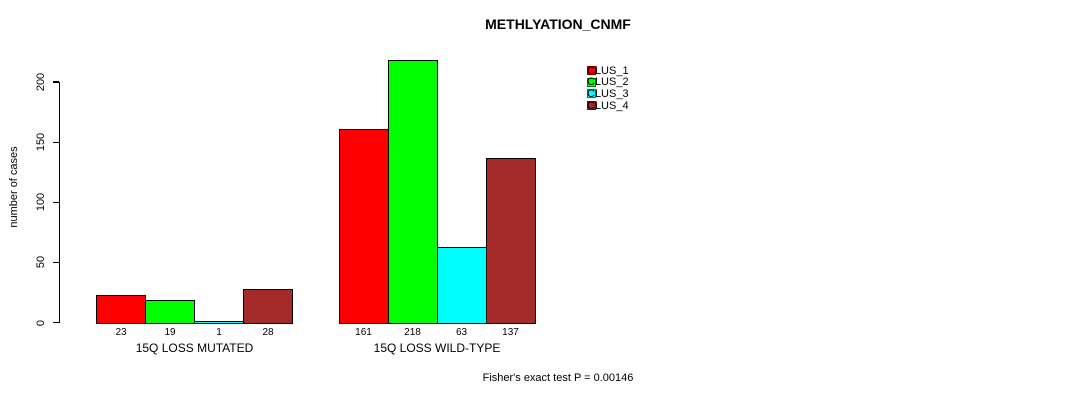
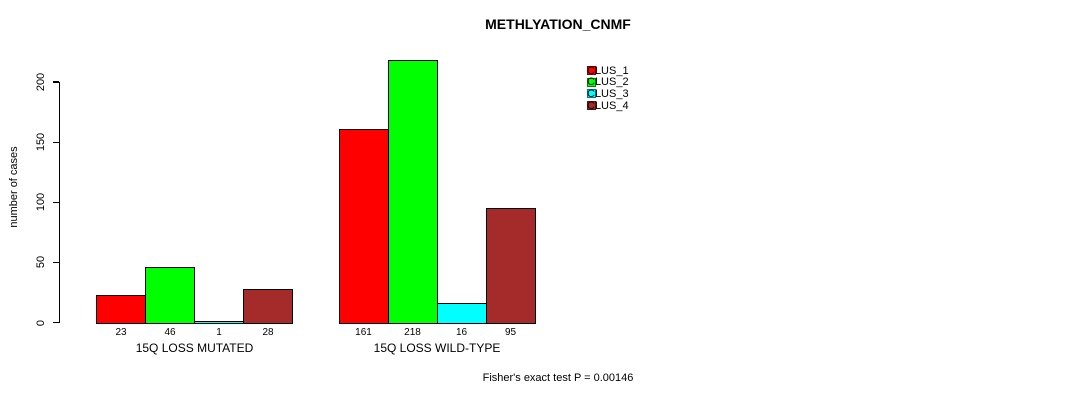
CLUS_2/15Q LOSS MUTATED: 19 -> 46
CLUS_3/15Q LOSS WILD-TYPE: 63 -> 16
CLUS_4/15Q LOSS WILD-TYPE: 137 -> 95
